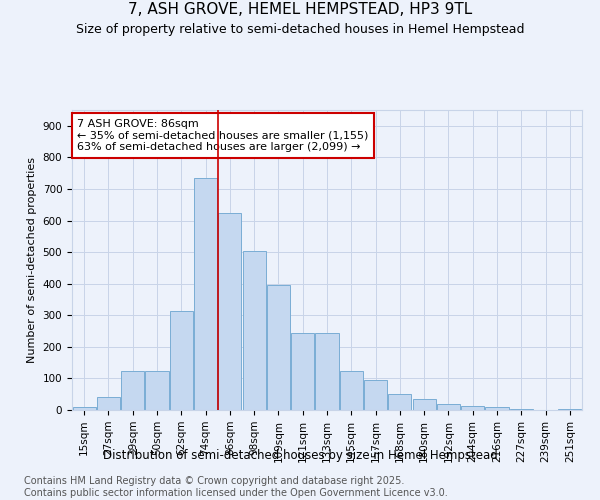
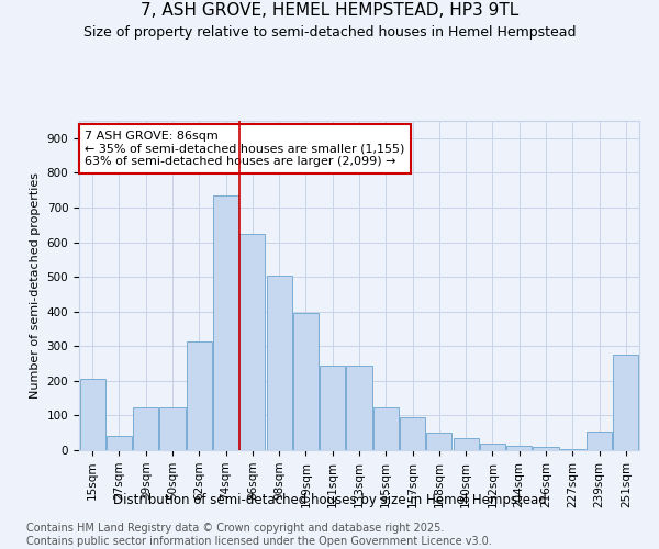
15sqm: 10 -> 205
239sqm: 1 -> 55
251sqm: 4 -> 275
